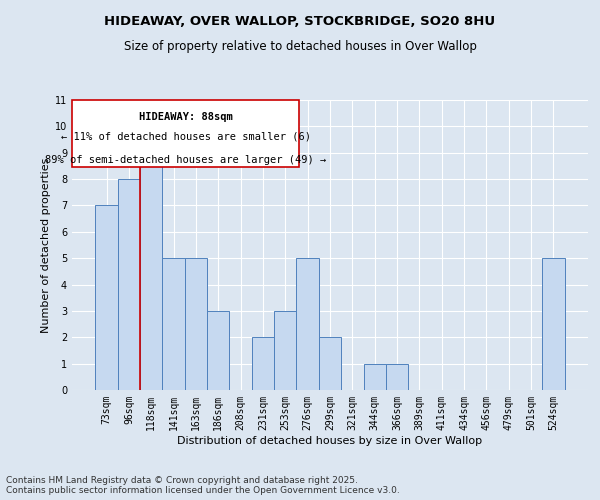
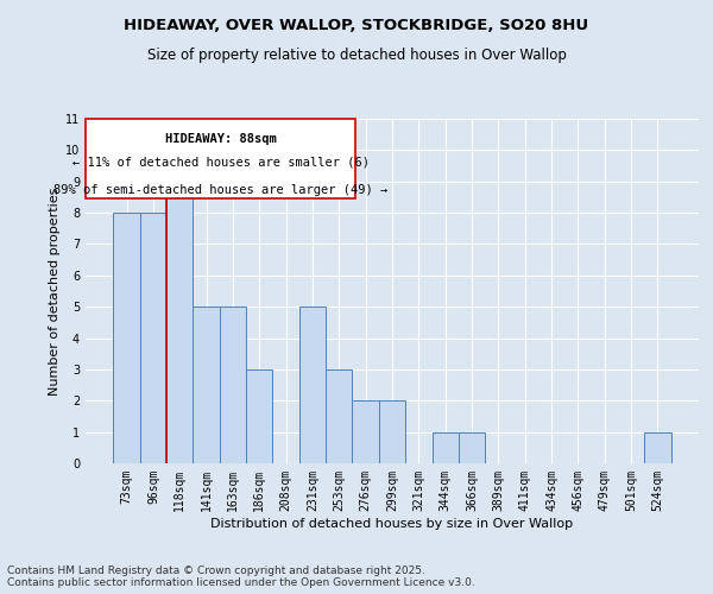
73sqm: 7 -> 8
231sqm: 2 -> 5
276sqm: 5 -> 2
524sqm: 5 -> 1
